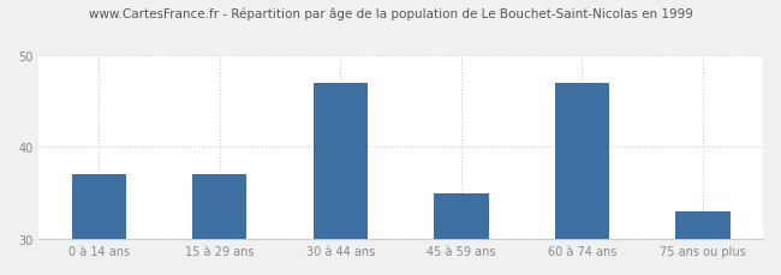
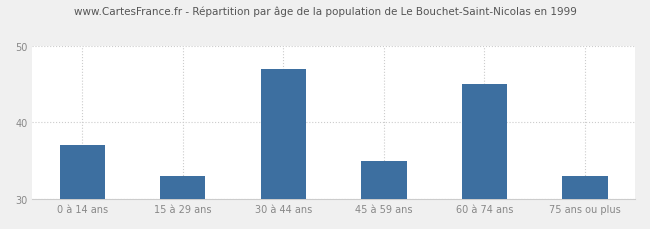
15 à 29 ans: 37 -> 33
60 à 74 ans: 47 -> 45
